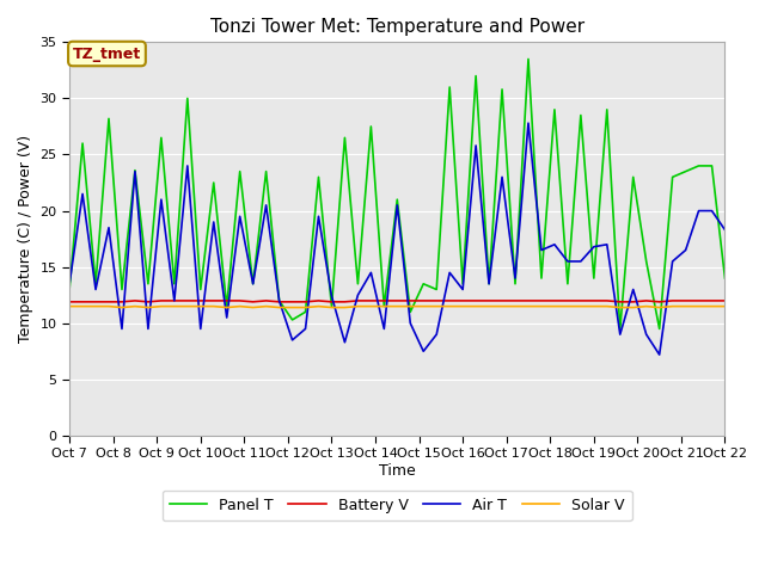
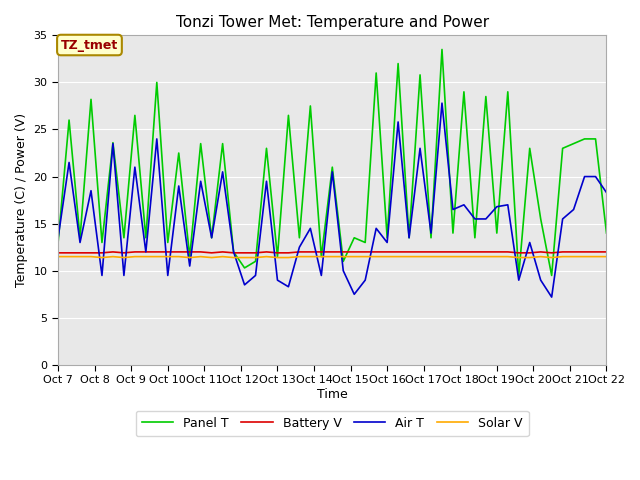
Air T/Oct 13: 12.4 -> 9.0
